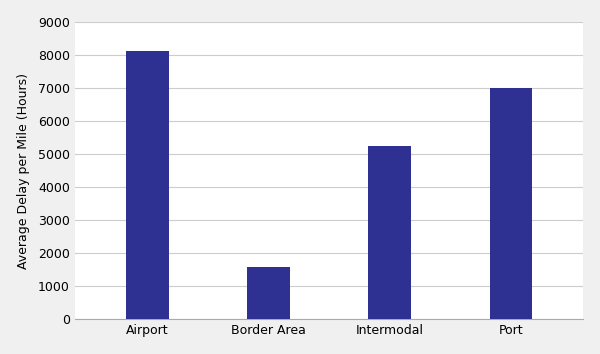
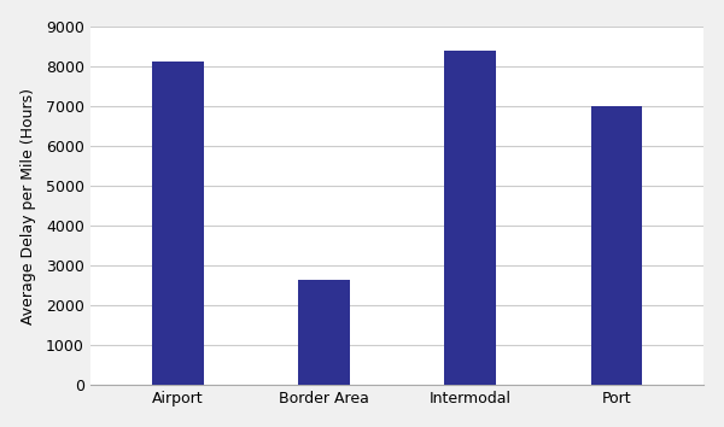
Border Area: 1600 -> 2650
Intermodal: 5250 -> 8400
